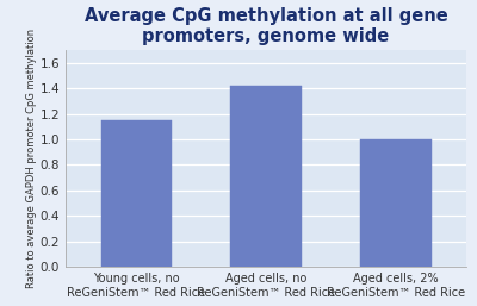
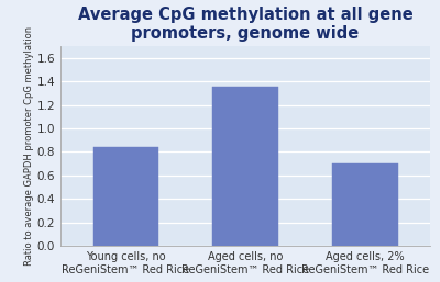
Young cells, no ReGeniStem™ Red Rice: 1.15 -> 0.84
Aged cells, no ReGeniStem™ Red Rice: 1.42 -> 1.35
Aged cells, 2% ReGeniStem™ Red Rice: 1.00 -> 0.70
